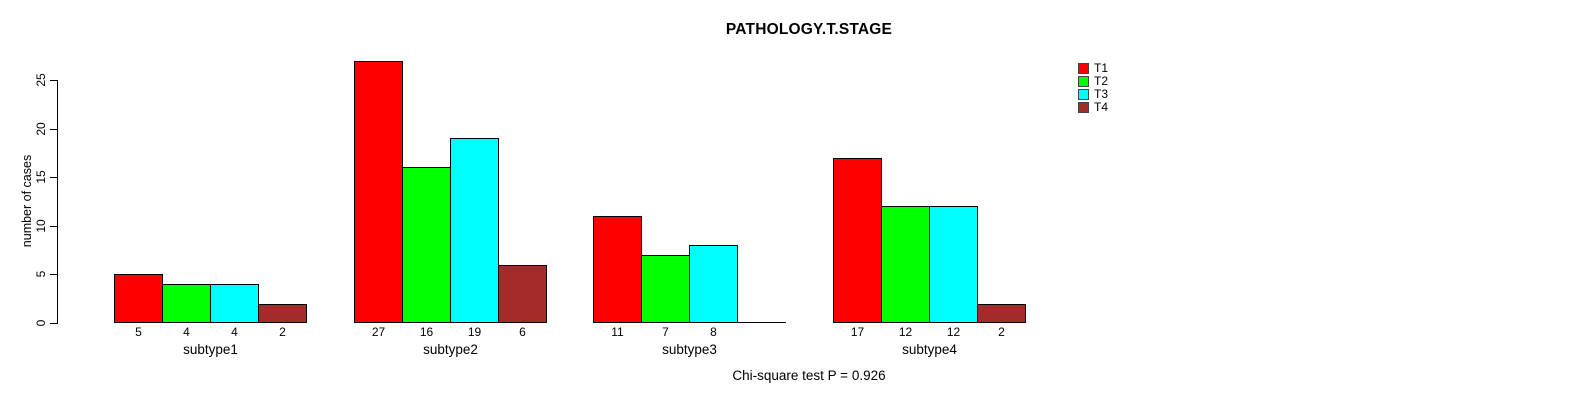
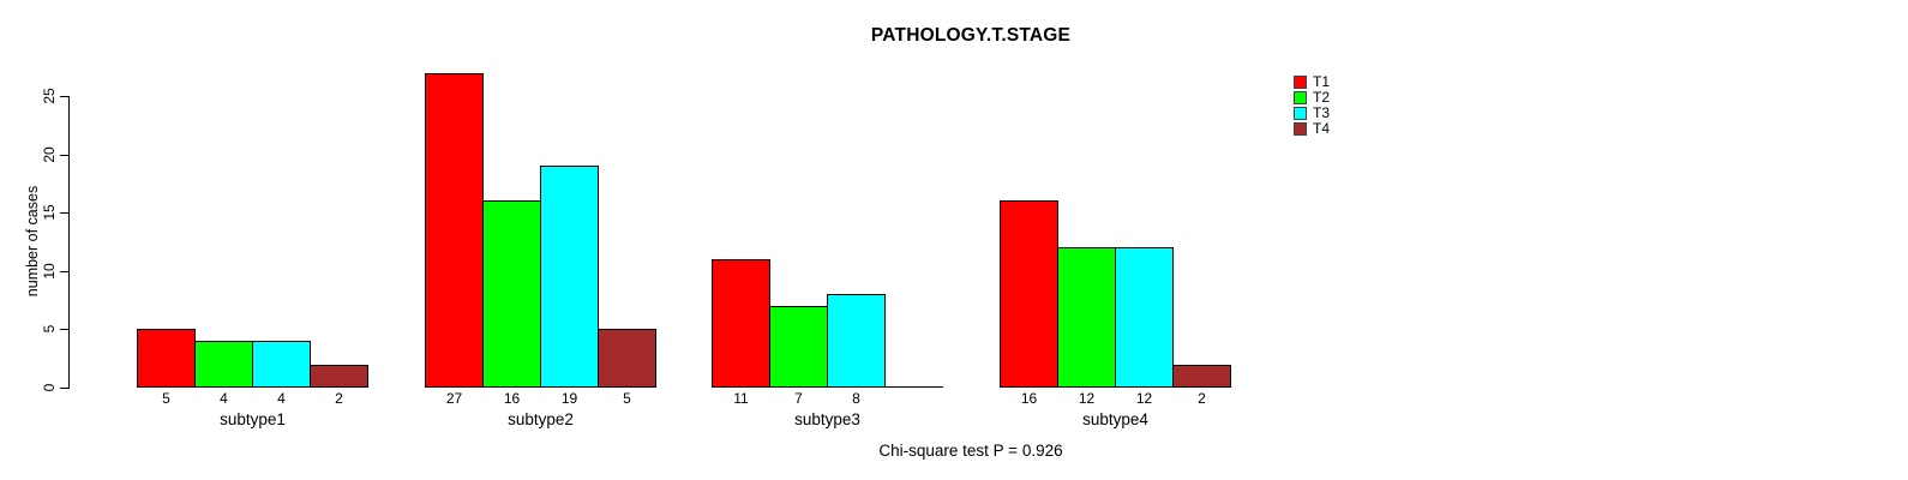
T4/subtype2: 6 -> 5
T1/subtype4: 17 -> 16
